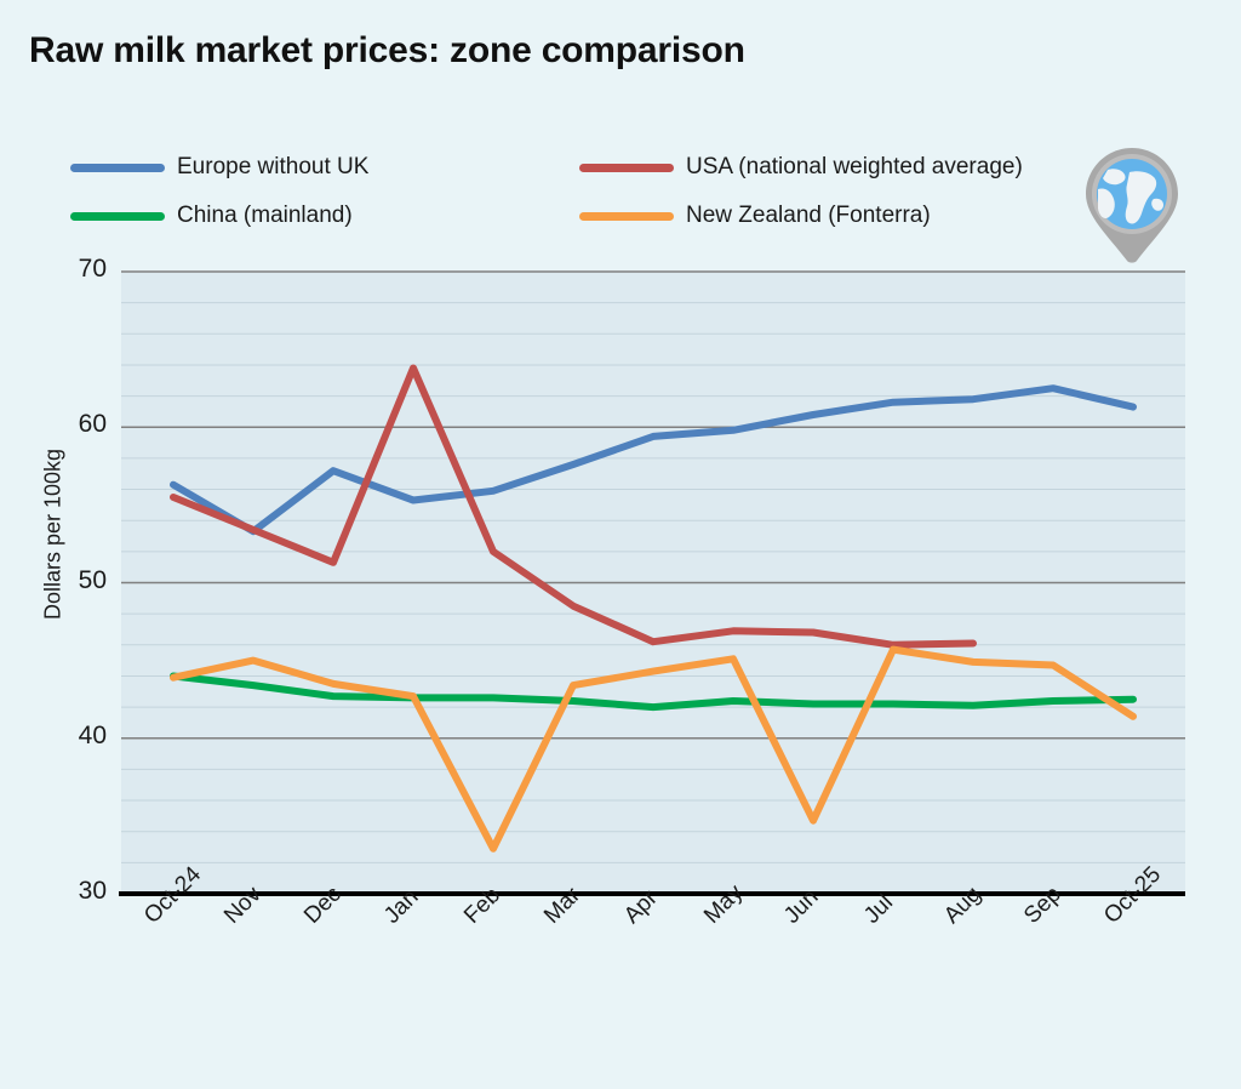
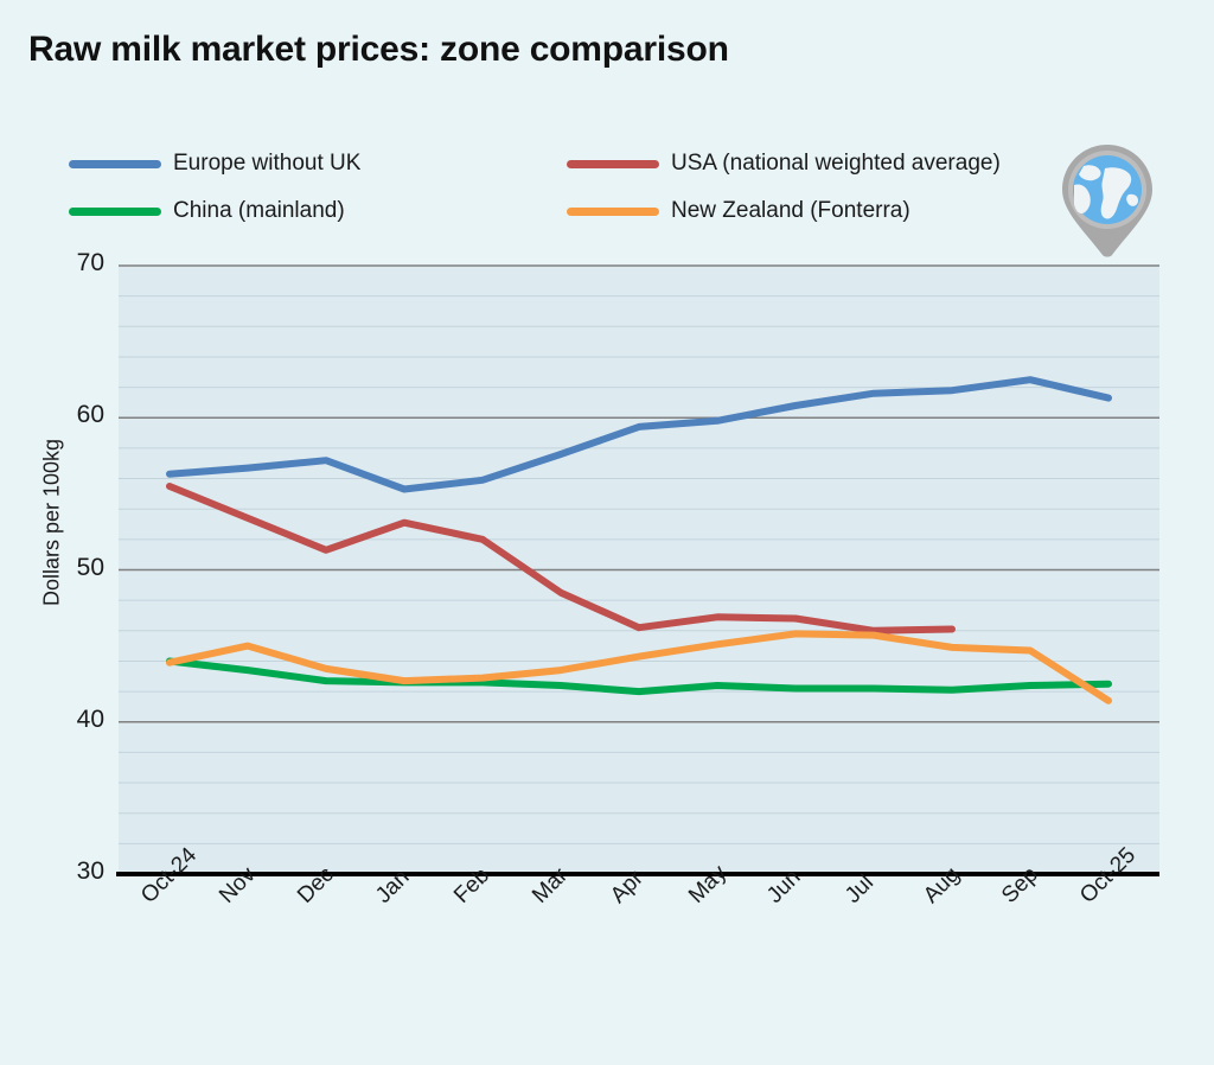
Europe without UK/Nov: 53.3 -> 56.7
USA (national weighted average)/Jan: 63.8 -> 53.1
New Zealand (Fonterra)/Feb: 32.9 -> 42.9
New Zealand (Fonterra)/Jun: 34.7 -> 45.8
